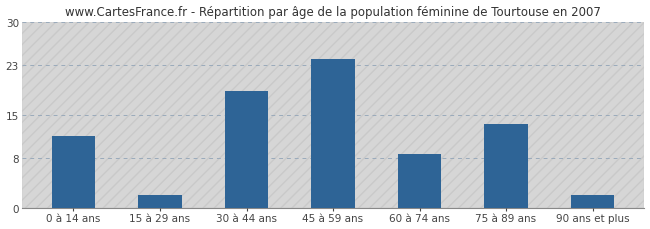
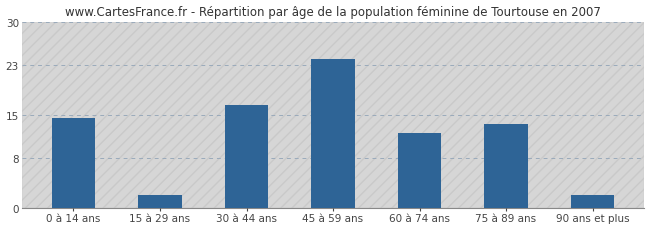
0 à 14 ans: 11.6 -> 14.5
30 à 44 ans: 18.8 -> 16.5
60 à 74 ans: 8.6 -> 12.0
